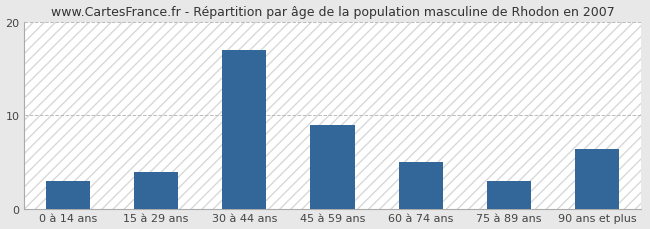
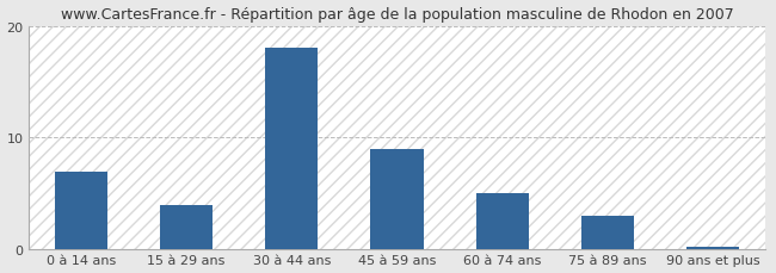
0 à 14 ans: 3.0 -> 7.0
30 à 44 ans: 17.0 -> 18.0
90 ans et plus: 6.4 -> 0.2
